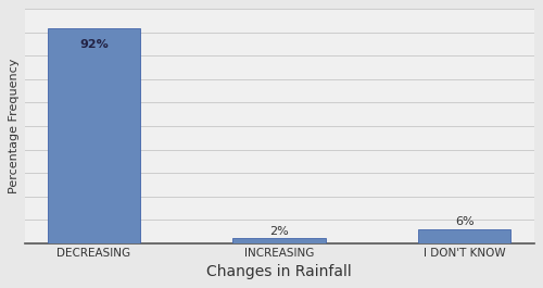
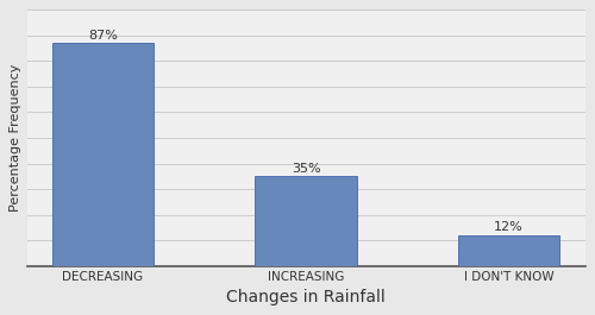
DECREASING: 92% -> 87%
INCREASING: 2% -> 35%
I DON'T KNOW: 6% -> 12%
